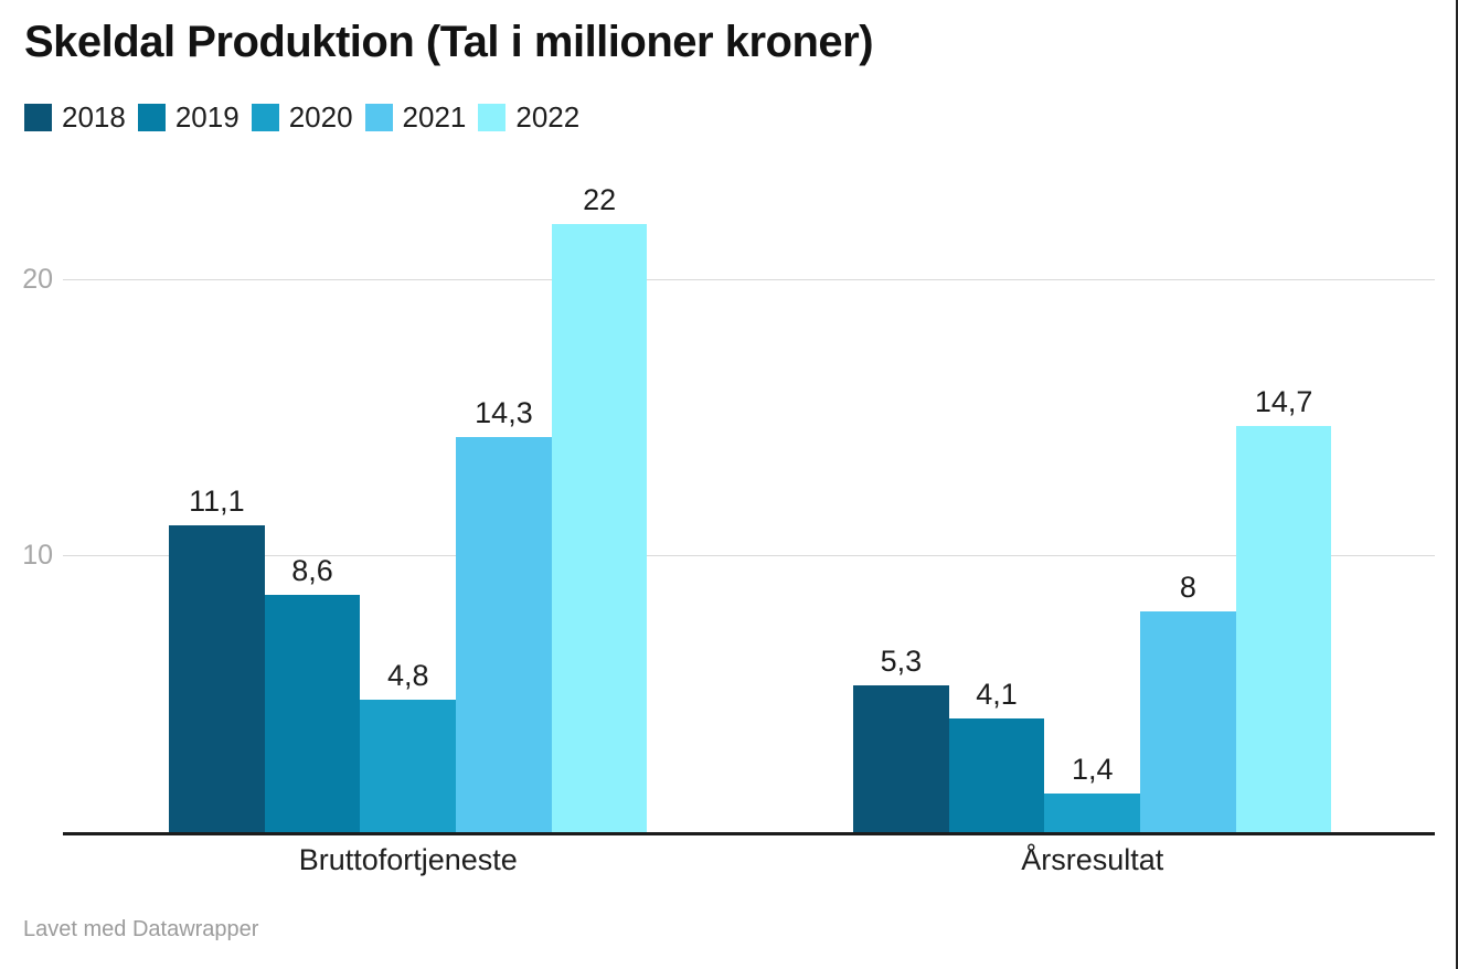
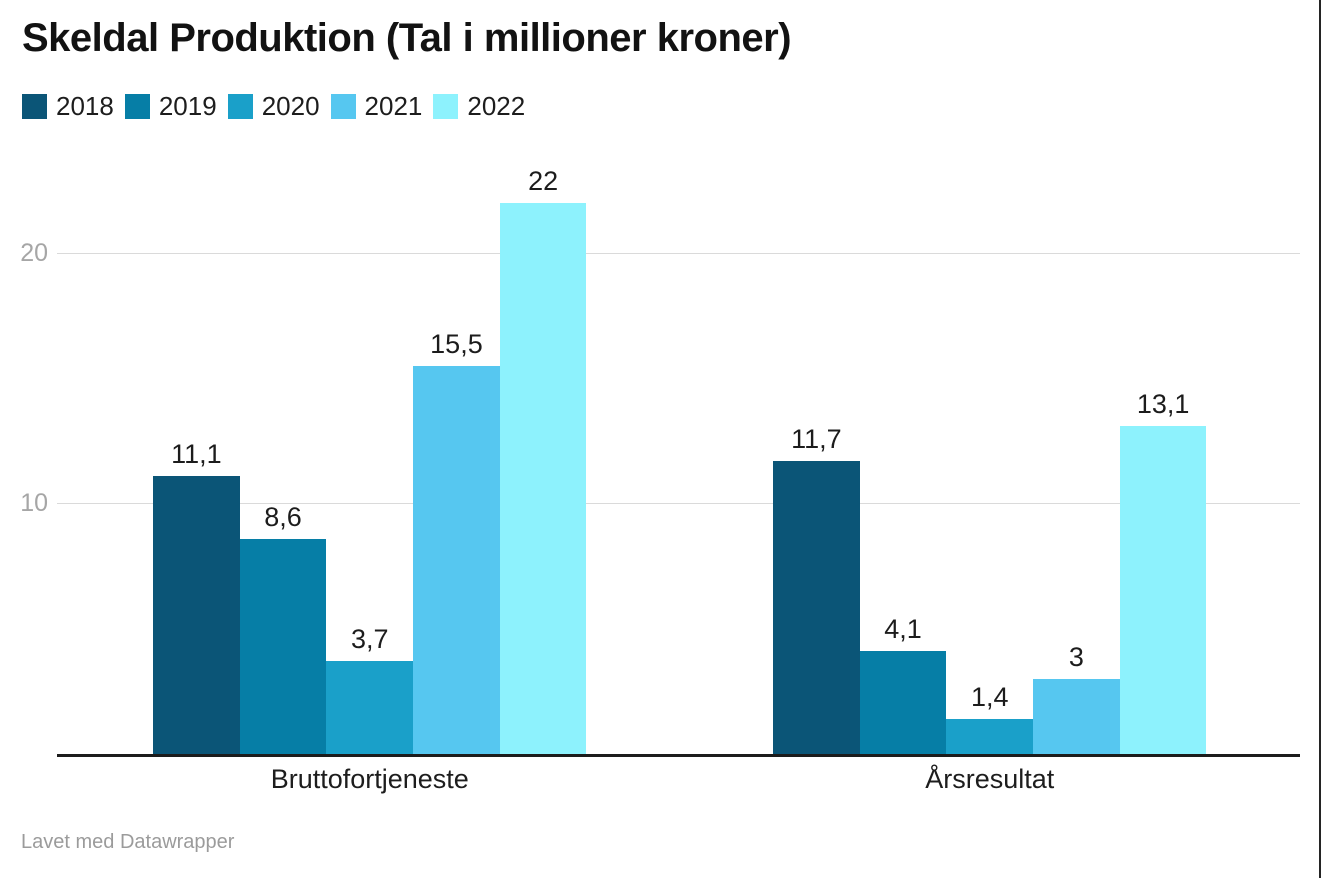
2020/Bruttofortjeneste: 4,8 -> 3,7
2021/Bruttofortjeneste: 14,3 -> 15,5
2018/Årsresultat: 5,3 -> 11,7
2021/Årsresultat: 8 -> 3
2022/Årsresultat: 14,7 -> 13,1
